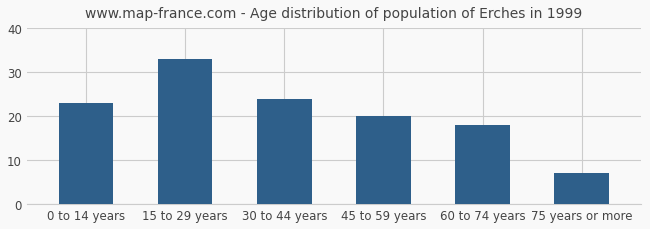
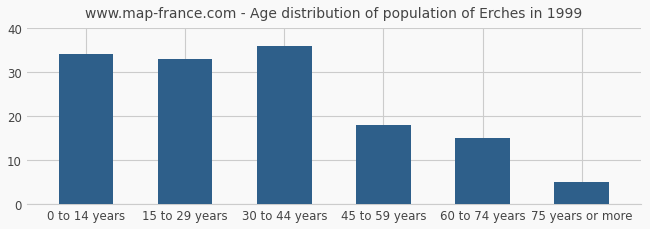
0 to 14 years: 23 -> 34
30 to 44 years: 24 -> 36
45 to 59 years: 20 -> 18
60 to 74 years: 18 -> 15
75 years or more: 7 -> 5
